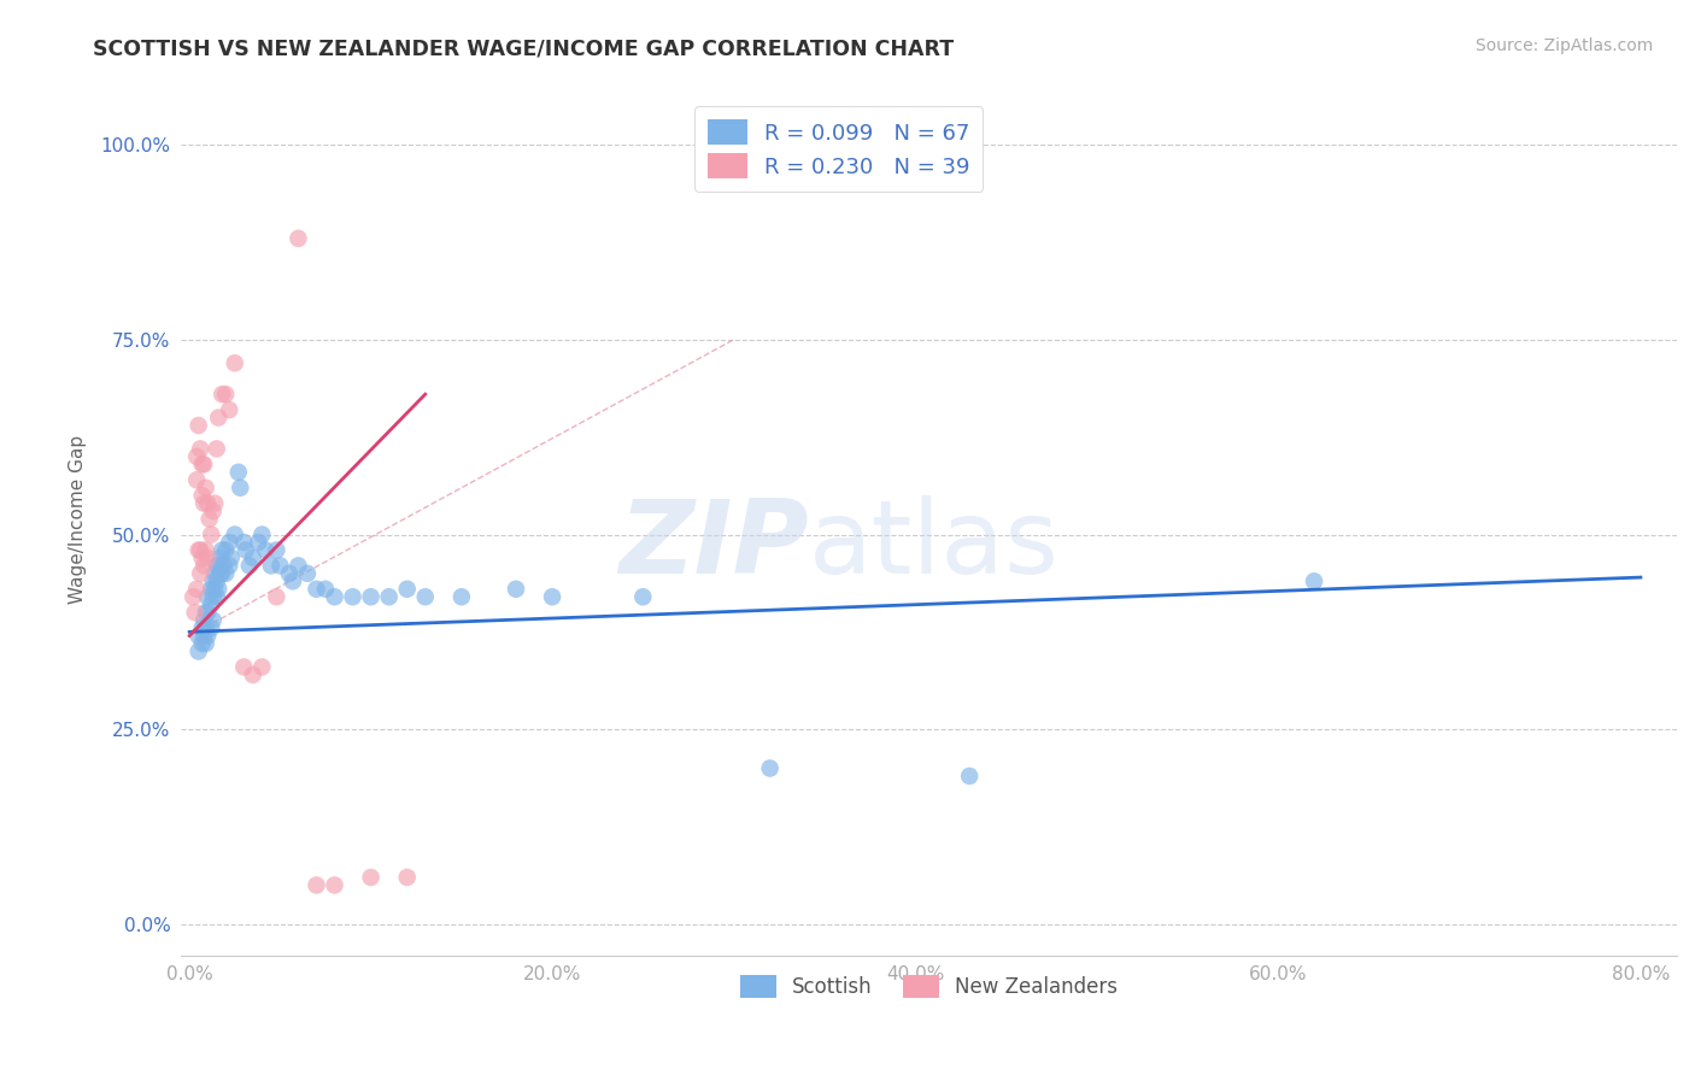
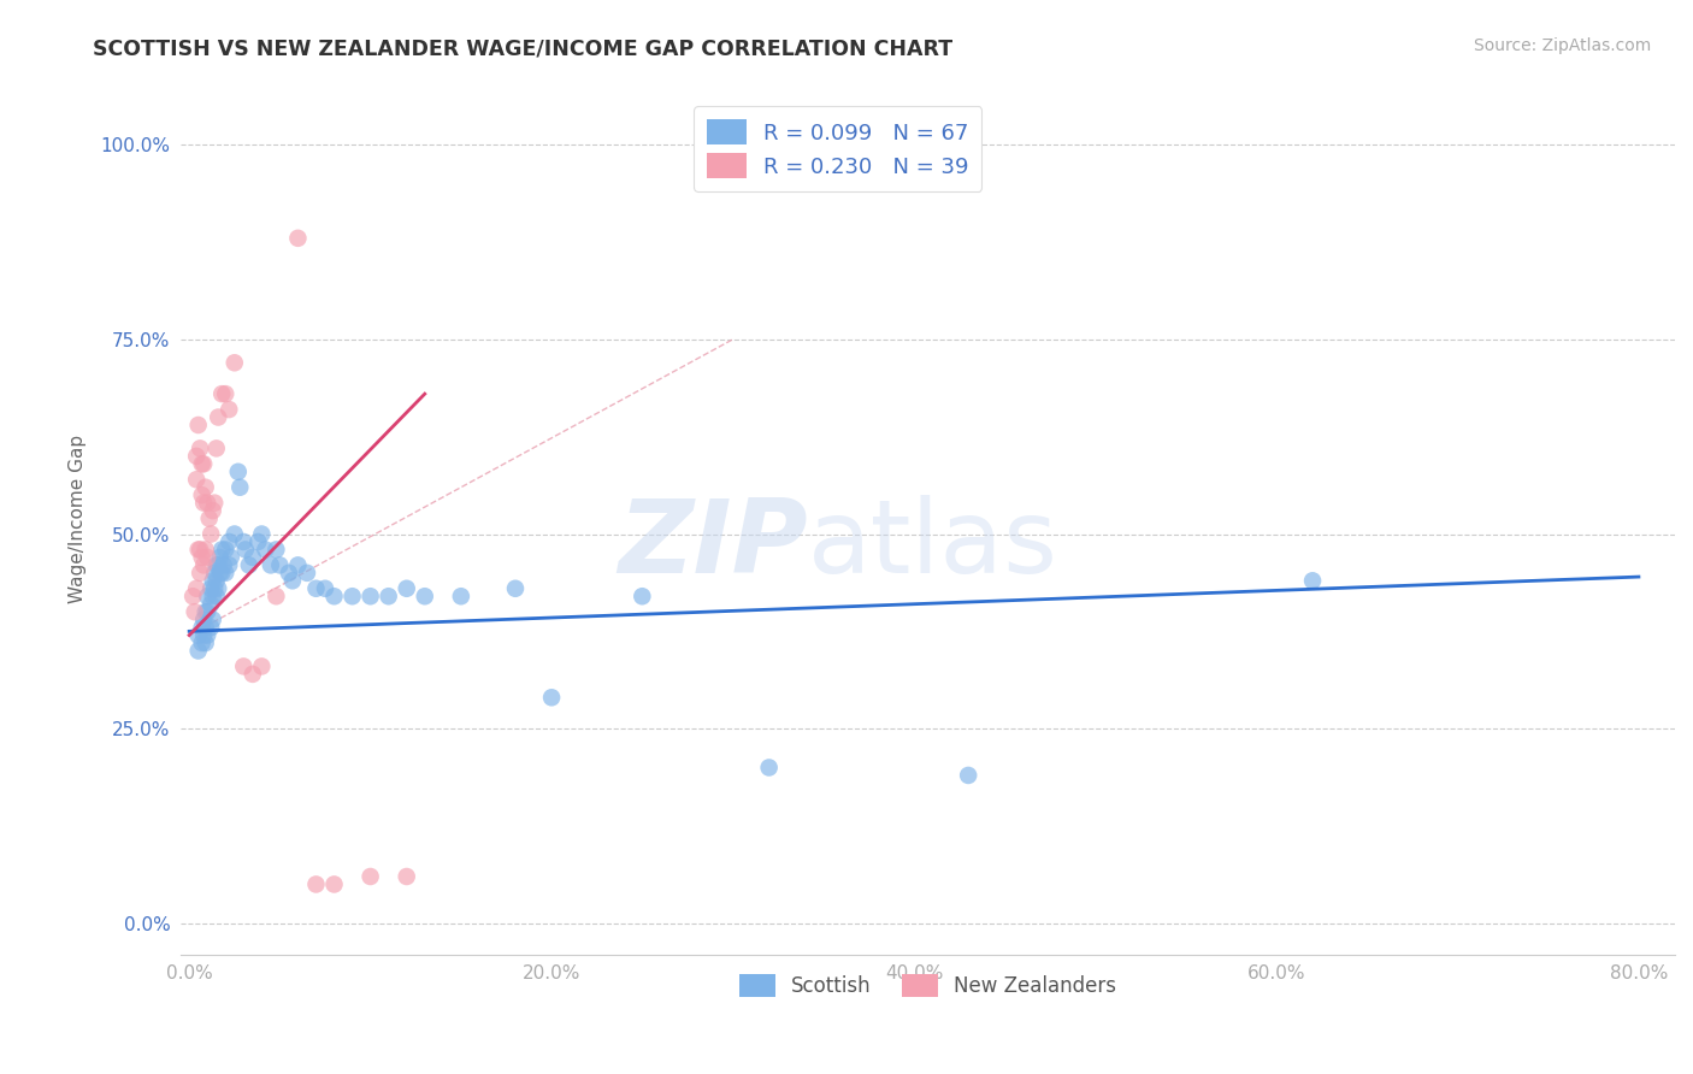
Scottish/20.0%: 42% -> 29%
